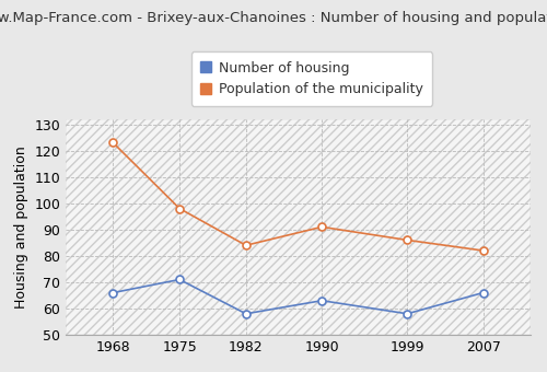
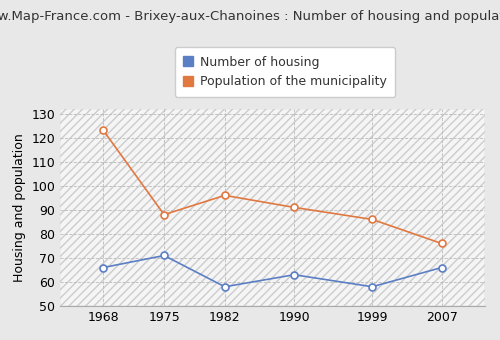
Population of the municipality/1975: 98 -> 88
Population of the municipality/1982: 84 -> 96
Population of the municipality/2007: 82 -> 76
